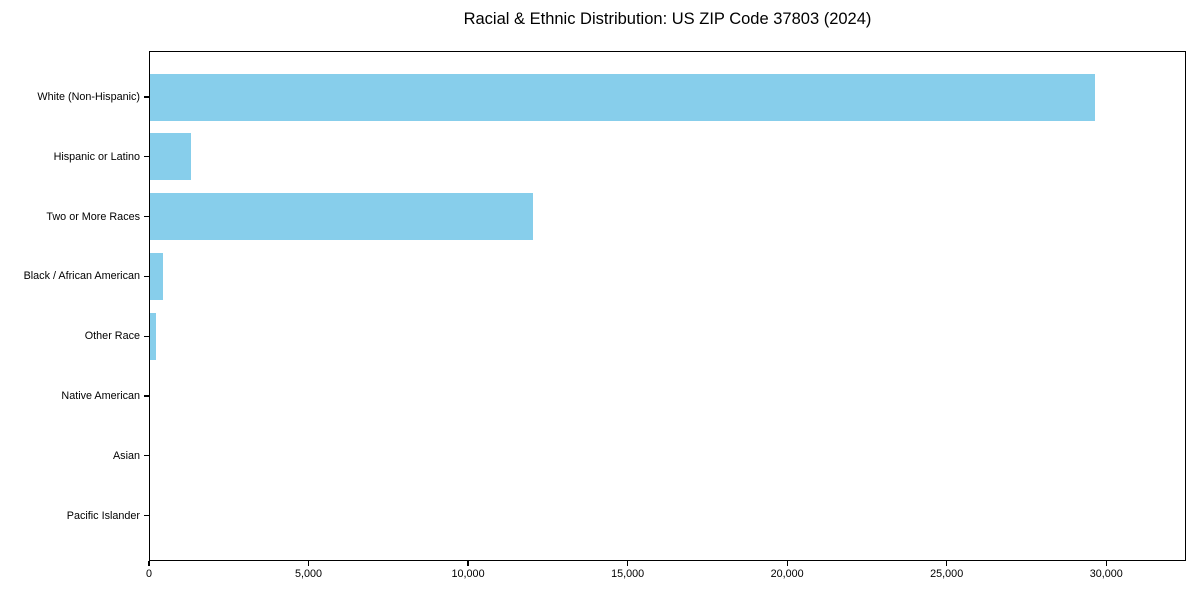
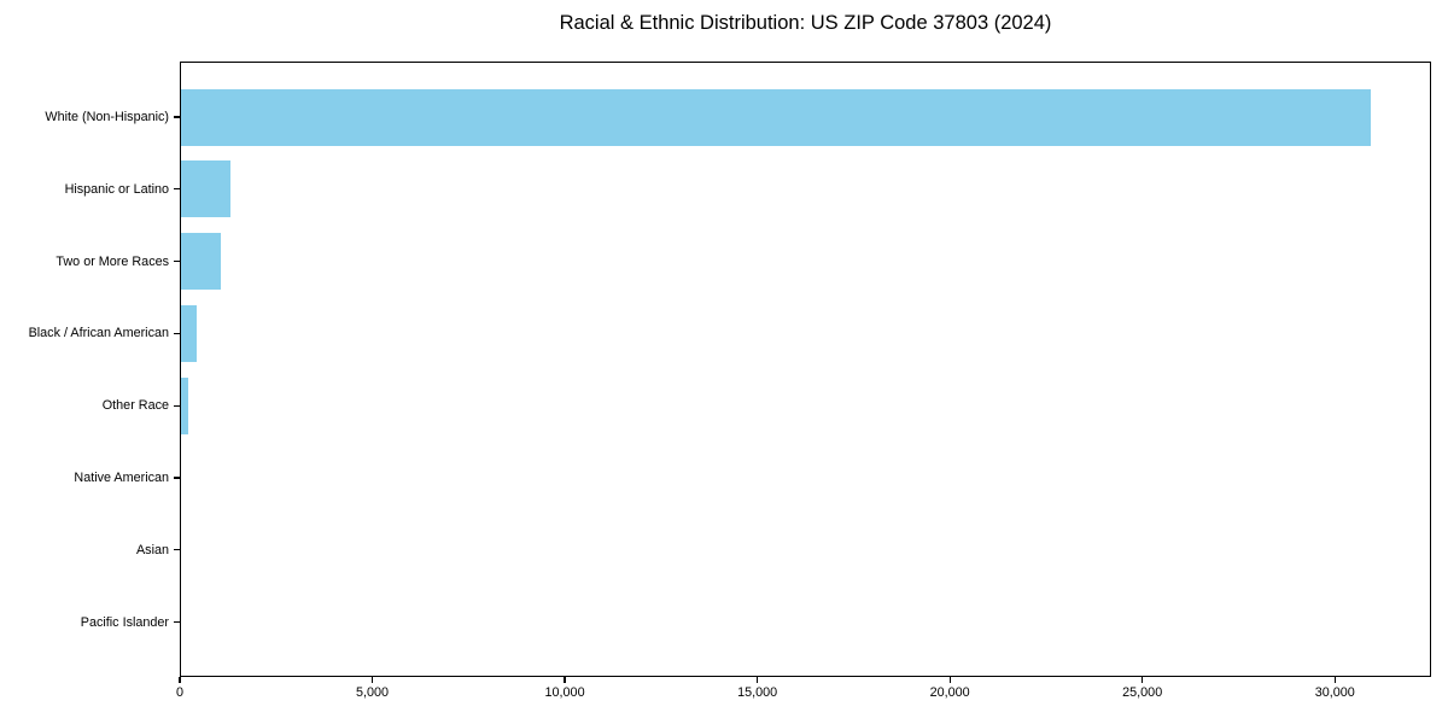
White (Non-Hispanic): 29600 -> 30900
Two or More Races: 12000 -> 1000
